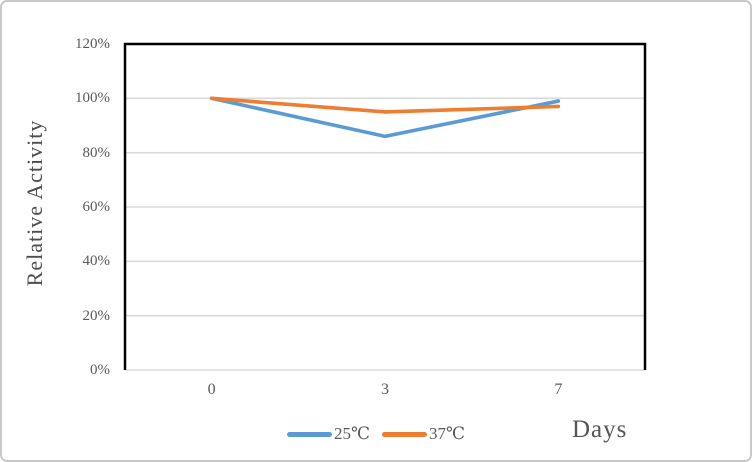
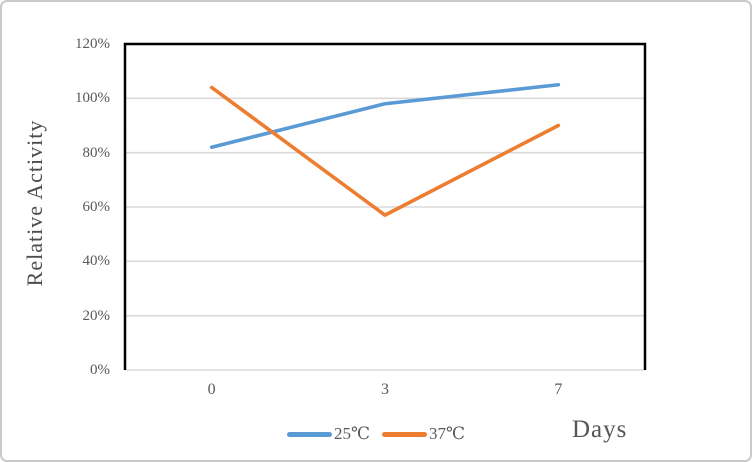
25℃/0: 100% -> 82%
37℃/0: 100% -> 104%
25℃/3: 86% -> 98%
37℃/3: 95% -> 57%
25℃/7: 99% -> 105%
37℃/7: 97% -> 90%
